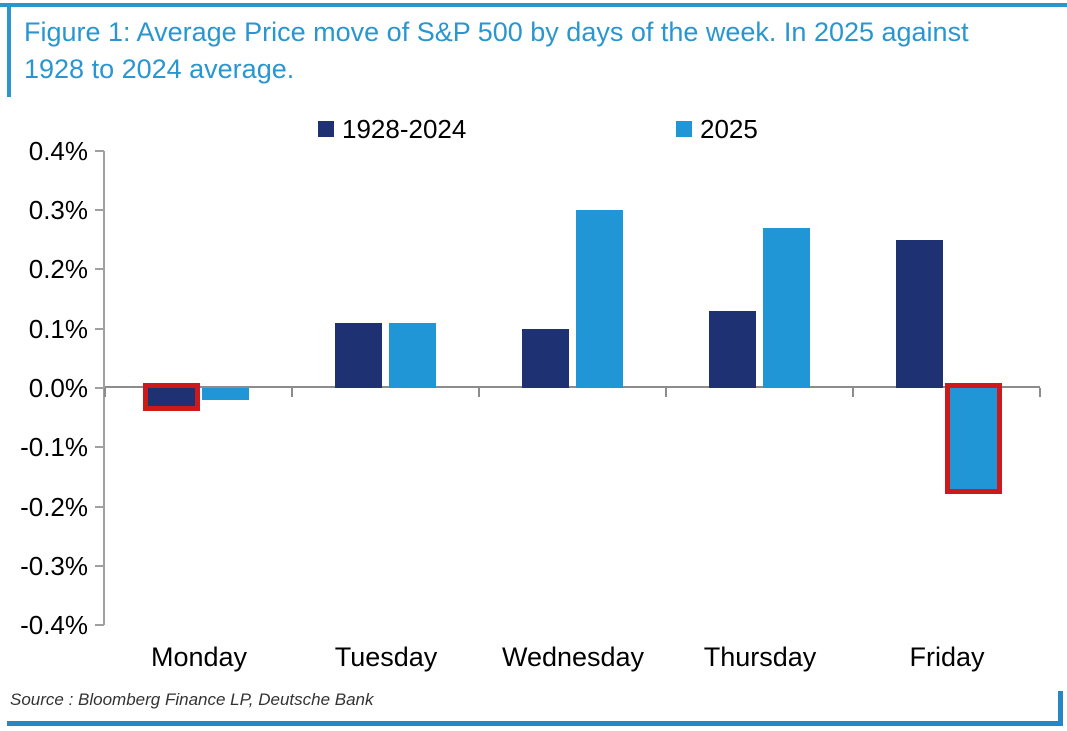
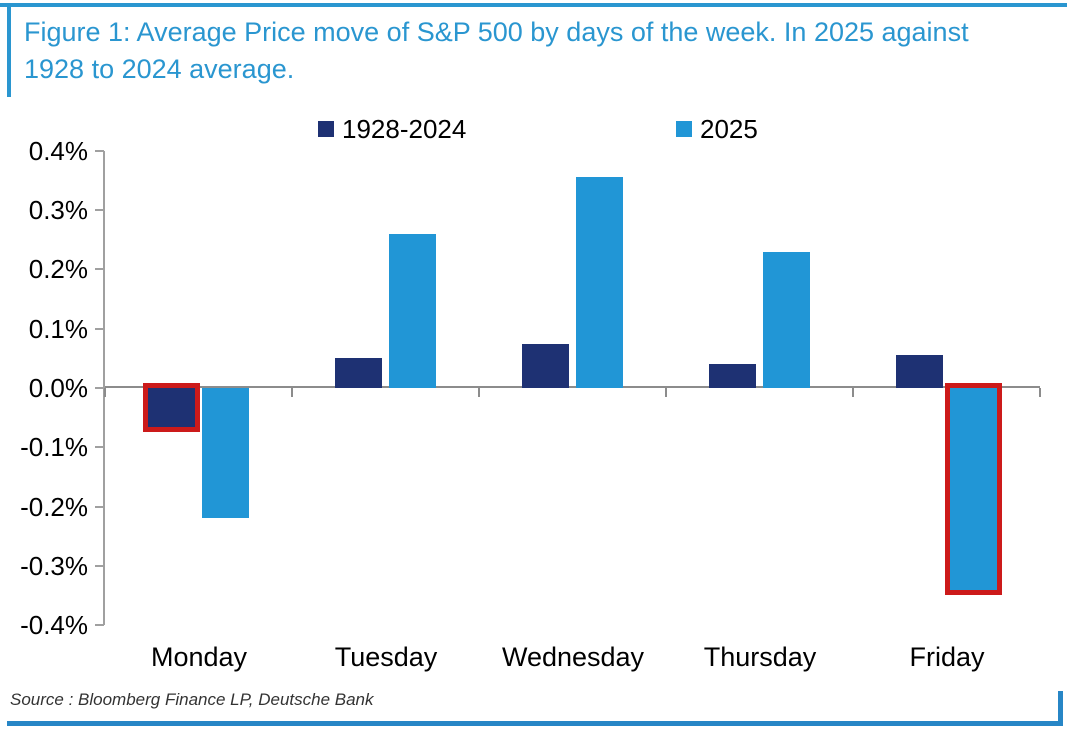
1928-2024/Monday: -0.03% -> -0.07%
2025/Monday: -0.02% -> -0.22%
1928-2024/Tuesday: 0.11% -> 0.05%
2025/Tuesday: 0.11% -> 0.26%
1928-2024/Wednesday: 0.10% -> 0.07%
2025/Wednesday: 0.30% -> 0.35%
1928-2024/Thursday: 0.13% -> 0.04%
2025/Thursday: 0.27% -> 0.23%
1928-2024/Friday: 0.25% -> 0.06%
2025/Friday: -0.17% -> -0.34%
